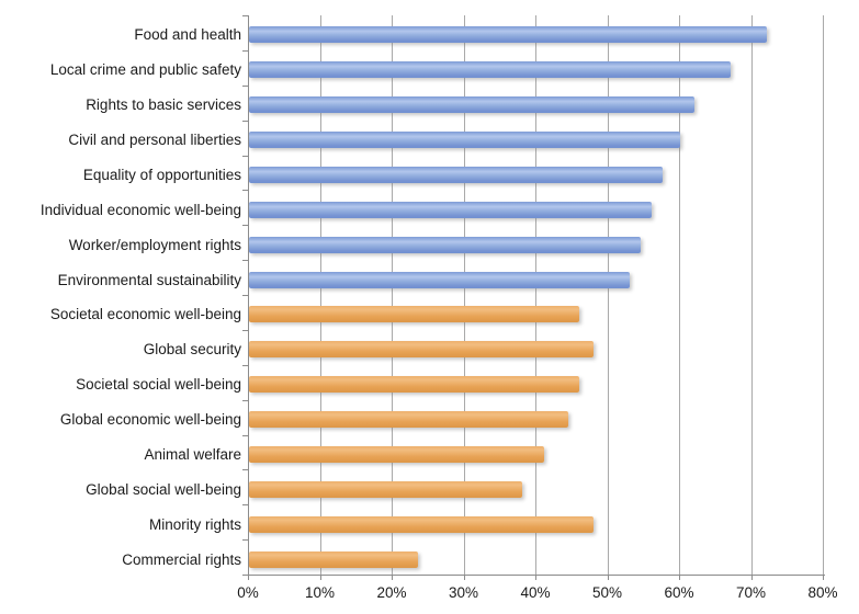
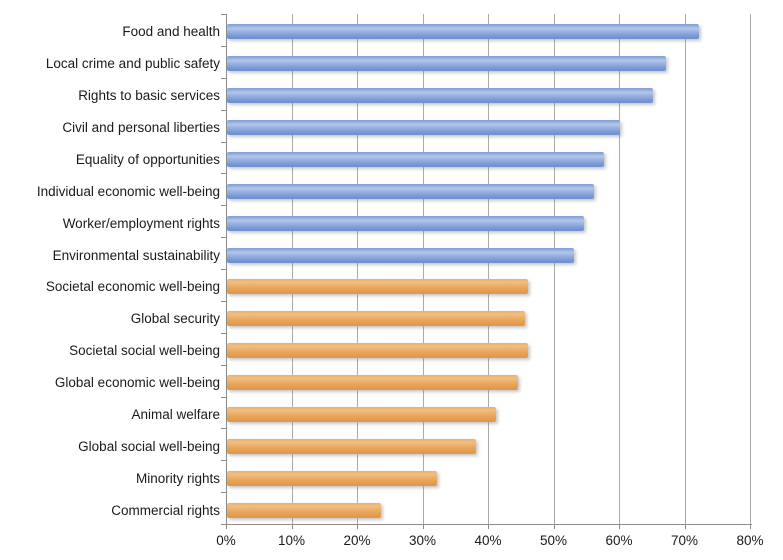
Rights to basic services: 62% -> 65%
Global security: 48% -> 46%
Minority rights: 48% -> 32%
